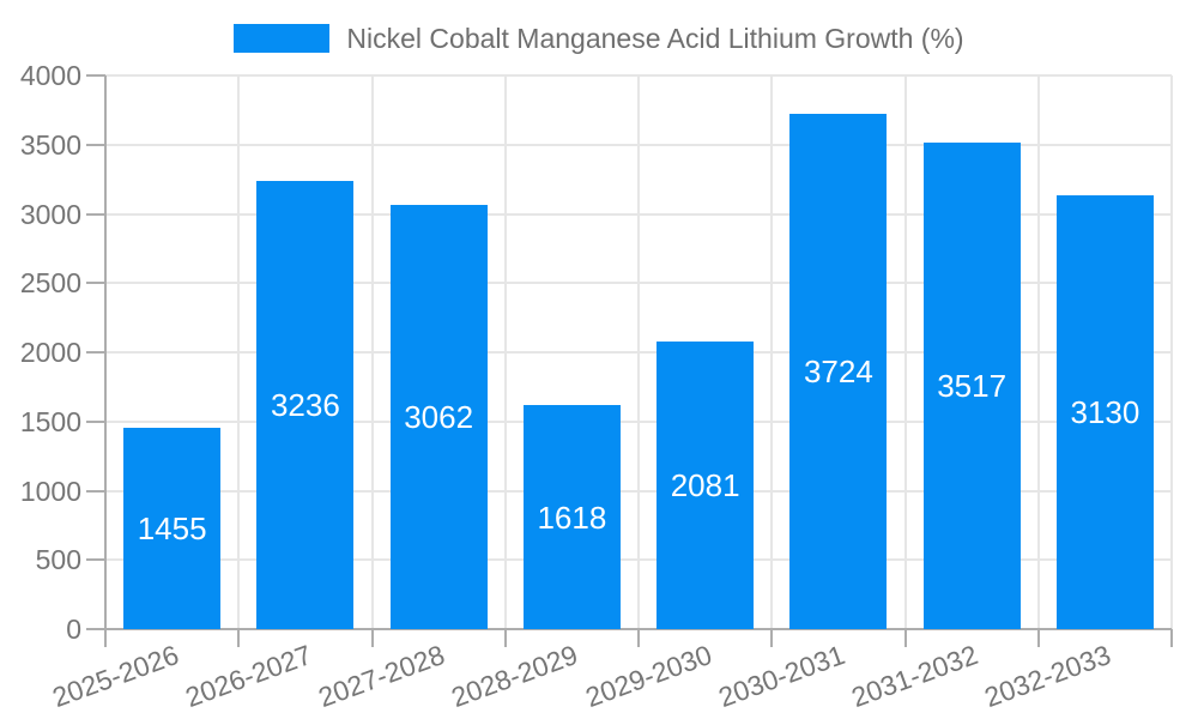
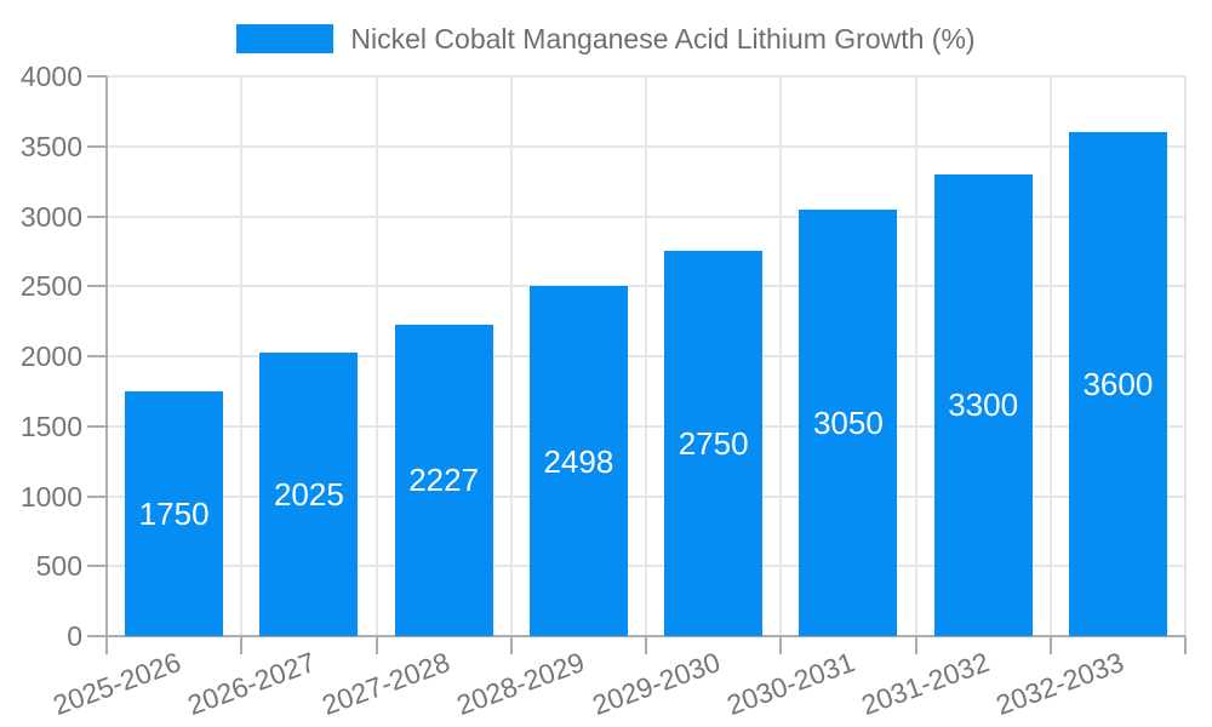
2025-2026: 1455 -> 1750
2026-2027: 3236 -> 2025
2027-2028: 3062 -> 2227
2028-2029: 1618 -> 2498
2029-2030: 2081 -> 2750
2030-2031: 3724 -> 3050
2031-2032: 3517 -> 3300
2032-2033: 3130 -> 3600
